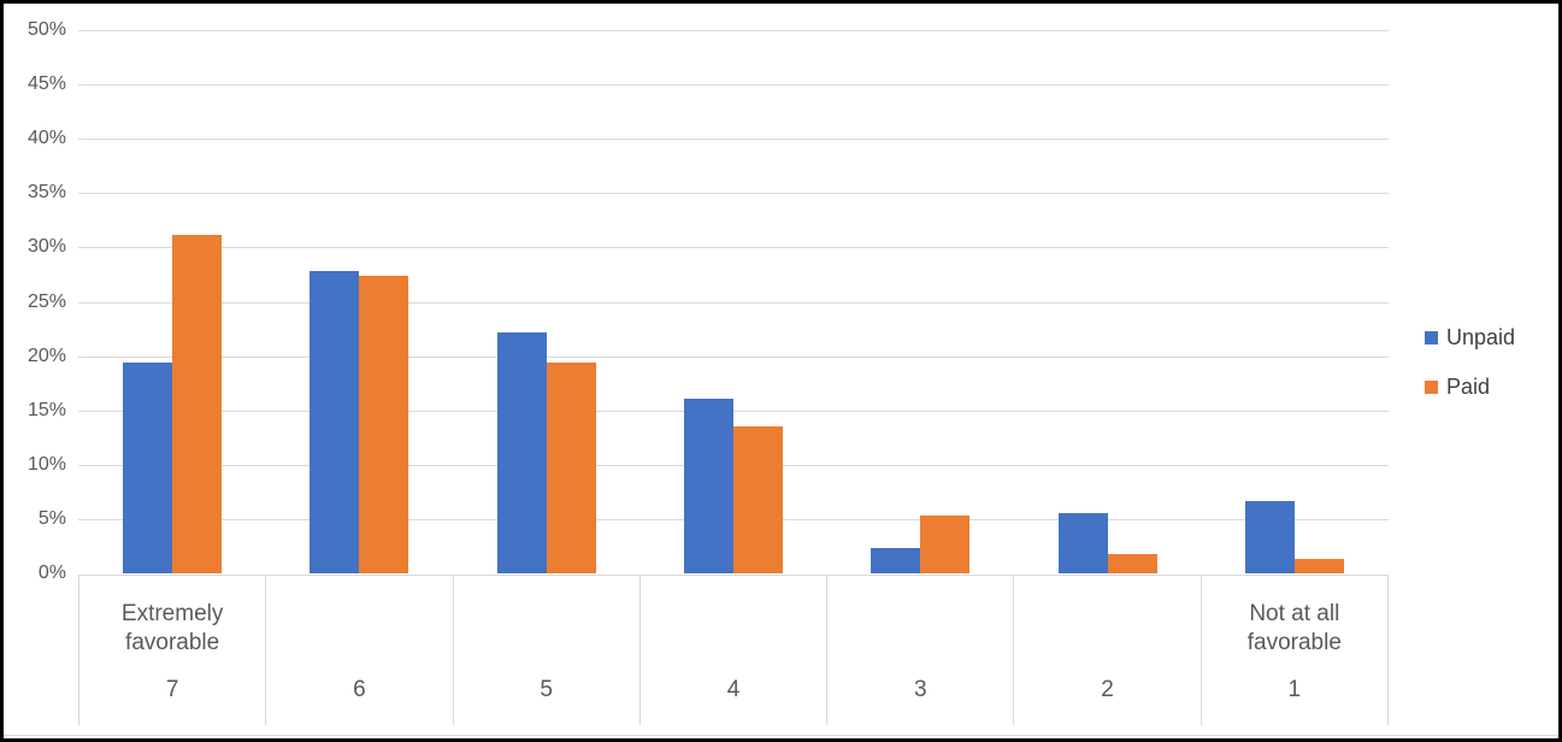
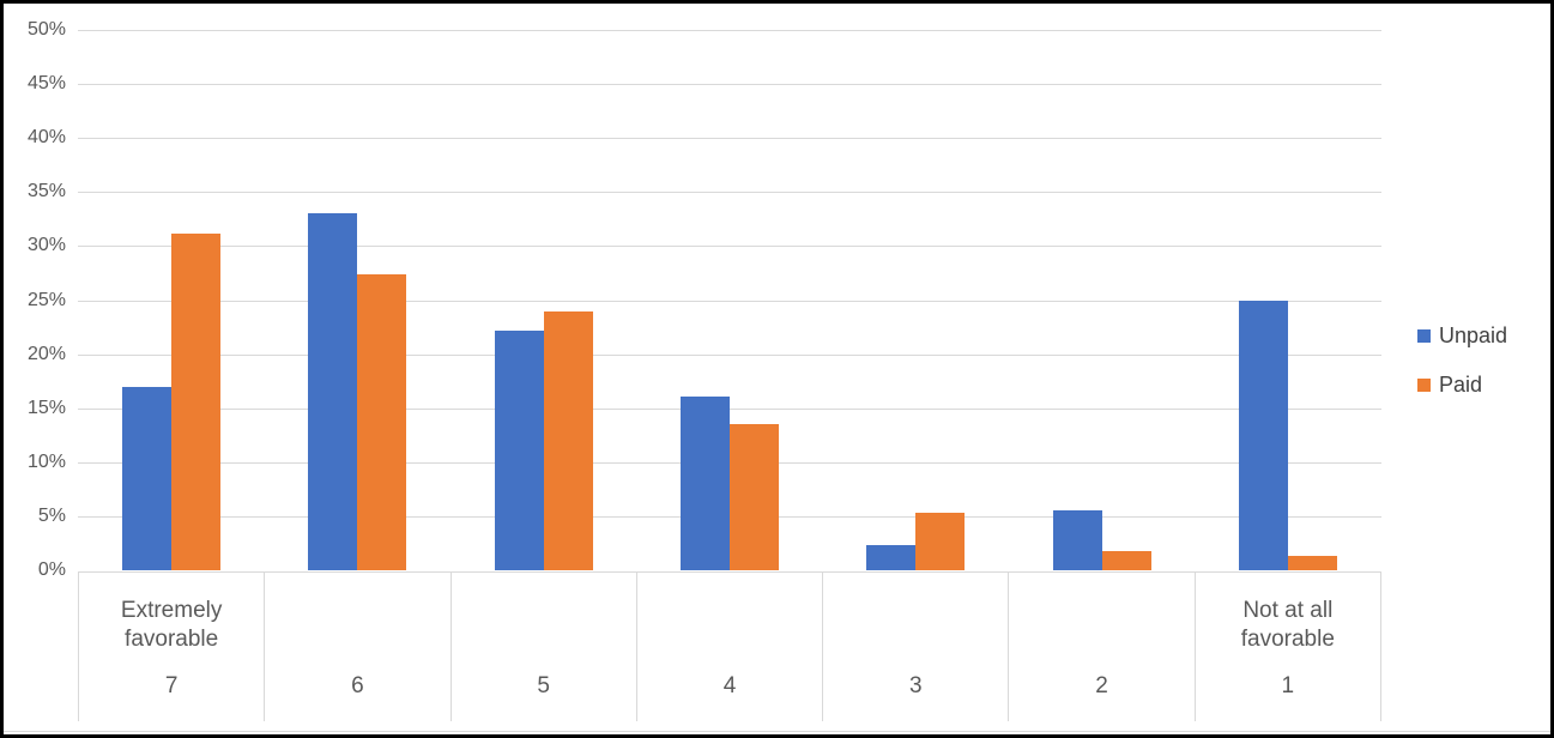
Unpaid/7: 19% -> 17%
Unpaid/6: 28% -> 33%
Paid/5: 19% -> 24%
Unpaid/1: 7% -> 25%
